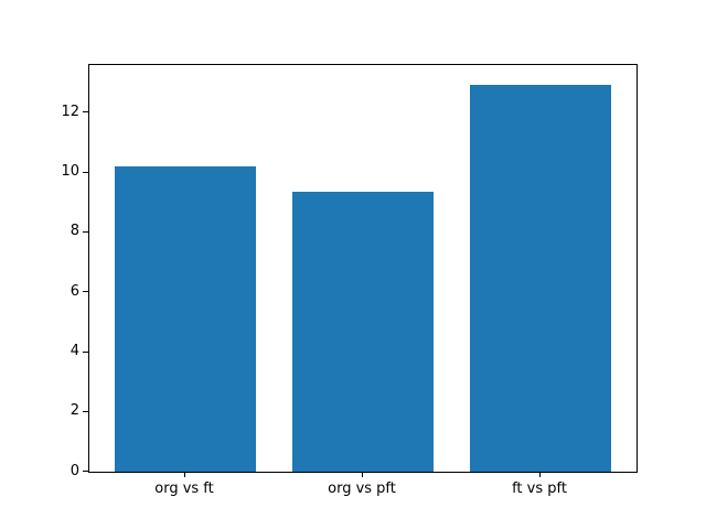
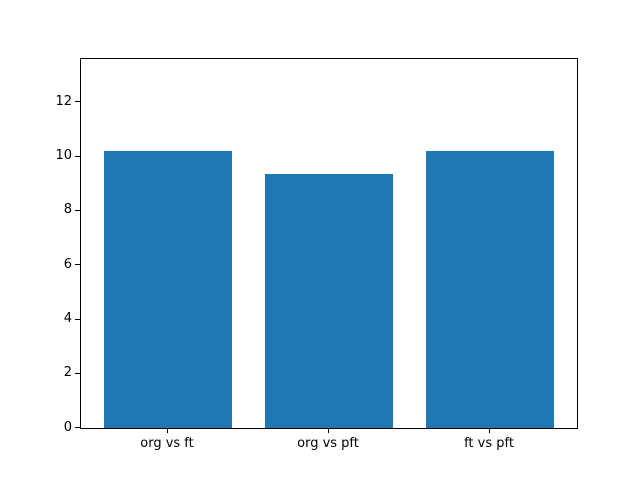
ft vs pft: 12.9 -> 10.2
